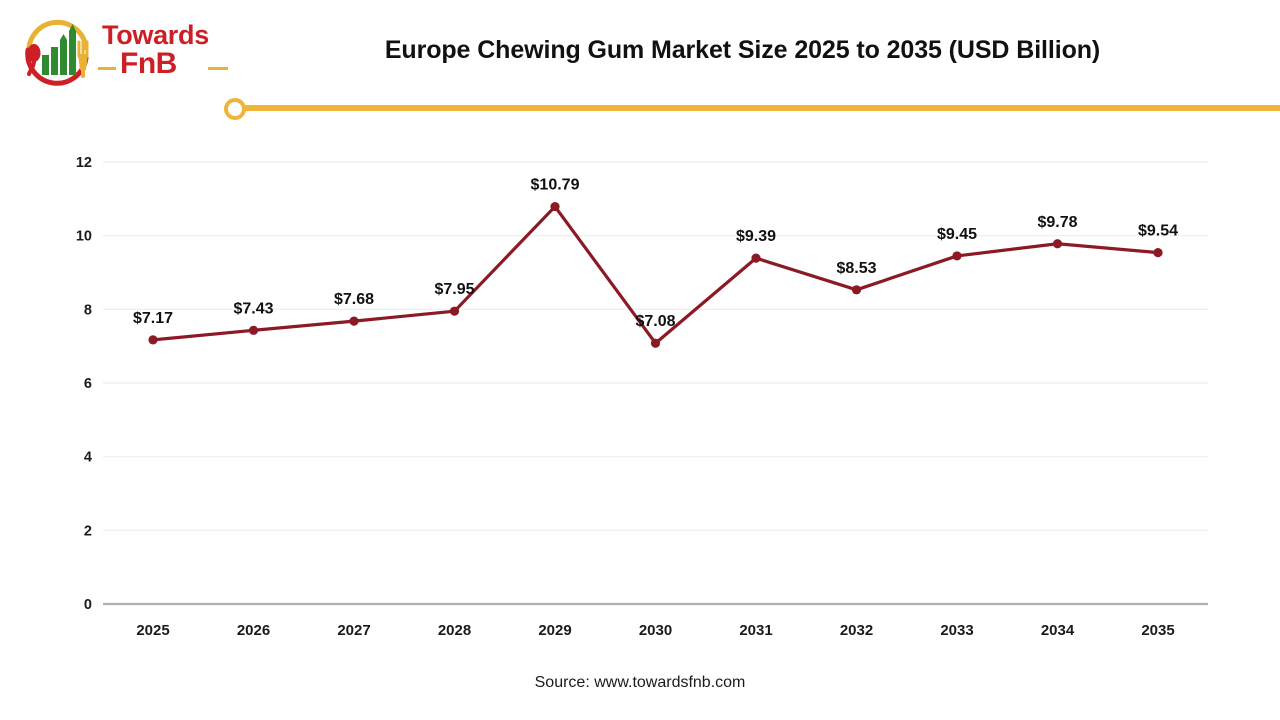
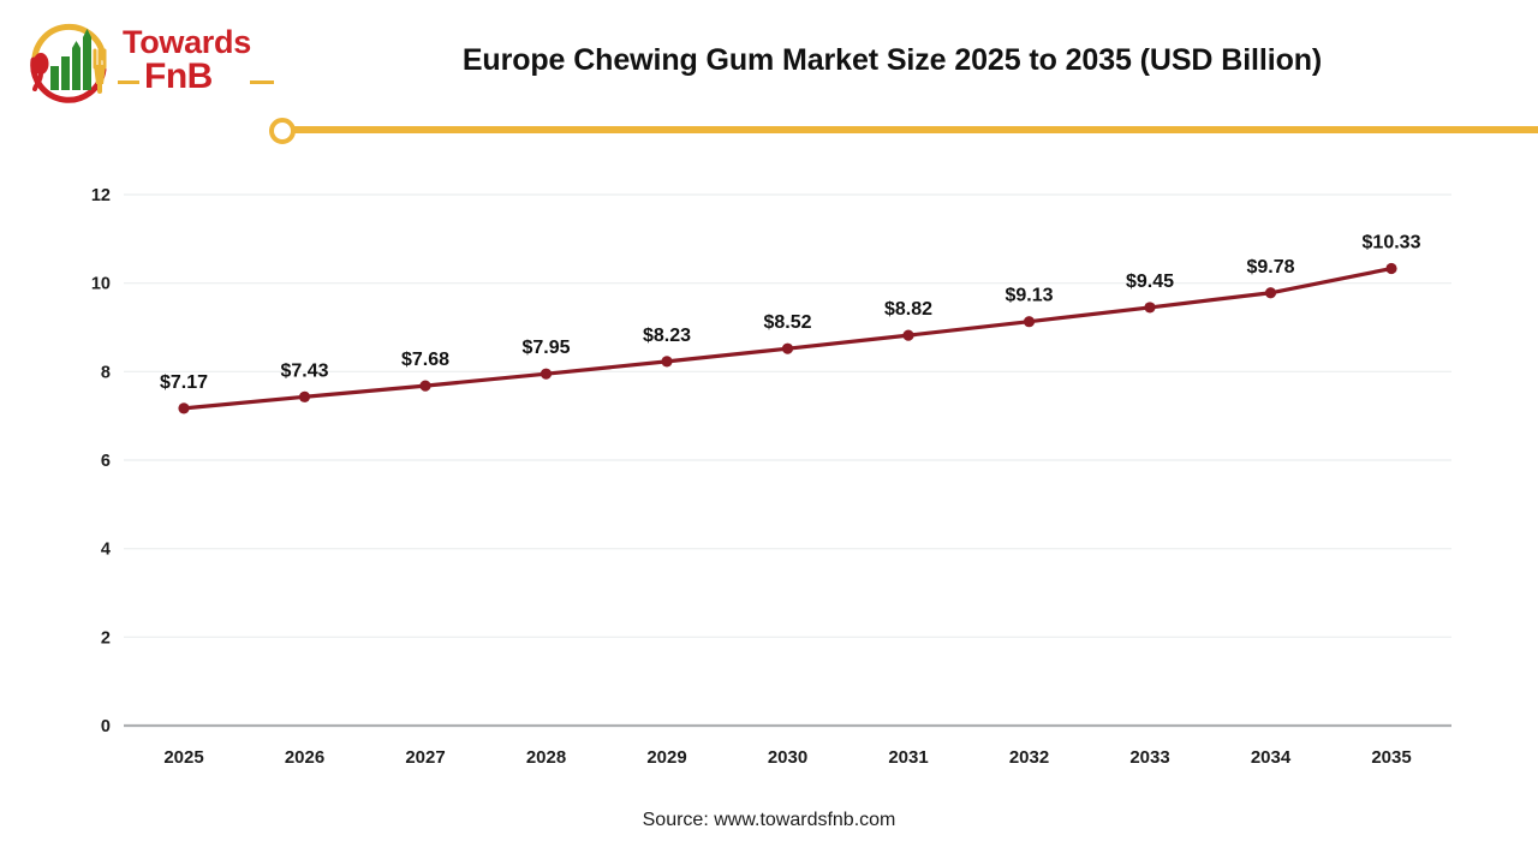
2029: $10.79 -> $8.23
2030: $7.08 -> $8.52
2031: $9.39 -> $8.82
2032: $8.53 -> $9.13
2035: $9.54 -> $10.33
